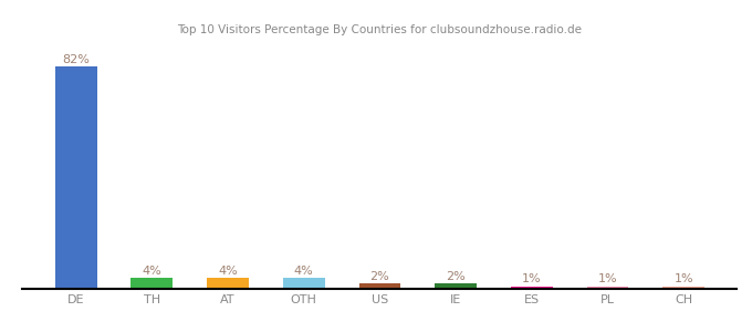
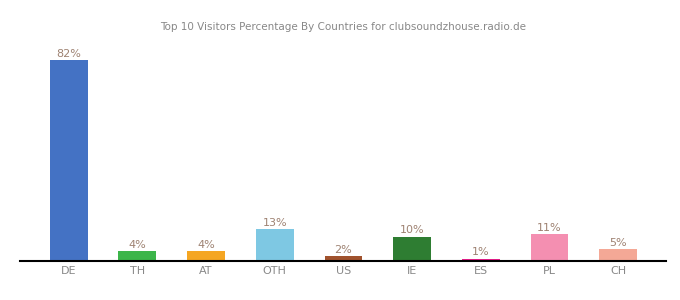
OTH: 4% -> 13%
IE: 2% -> 10%
PL: 1% -> 11%
CH: 1% -> 5%
